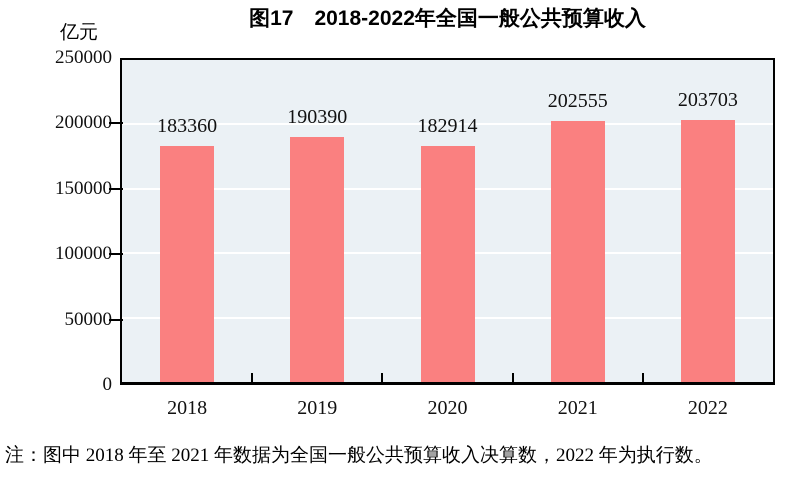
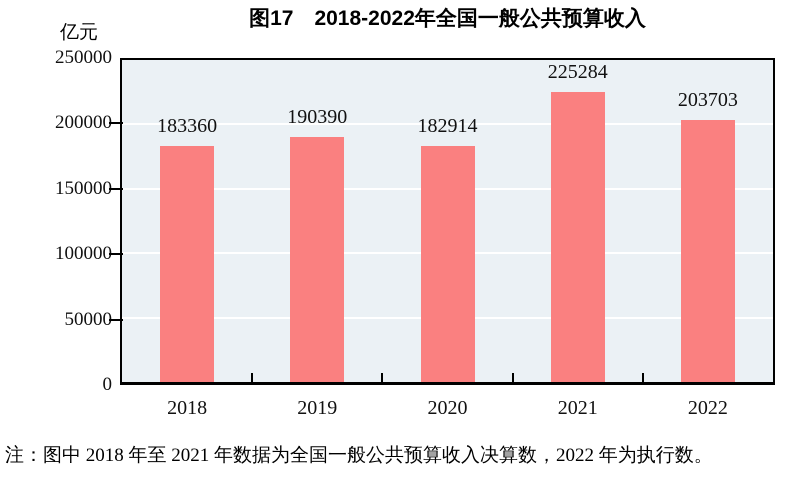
2021: 202555 -> 225284
